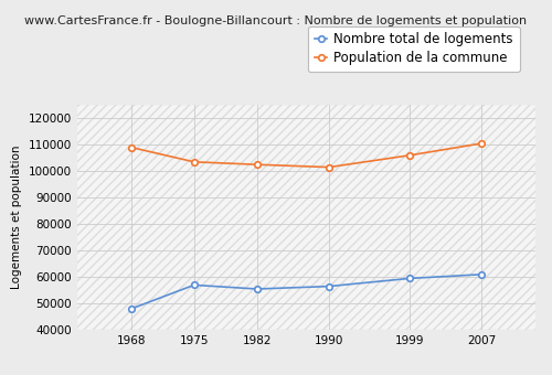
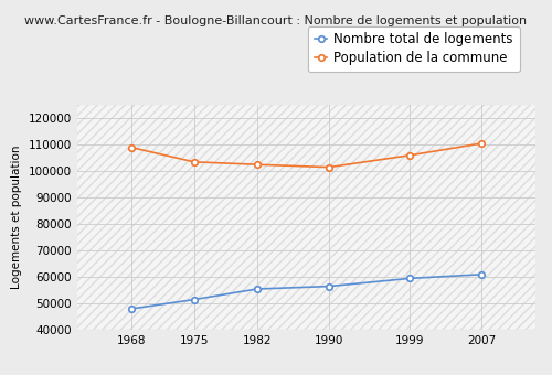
Nombre total de logements/1975: 57000 -> 51500
